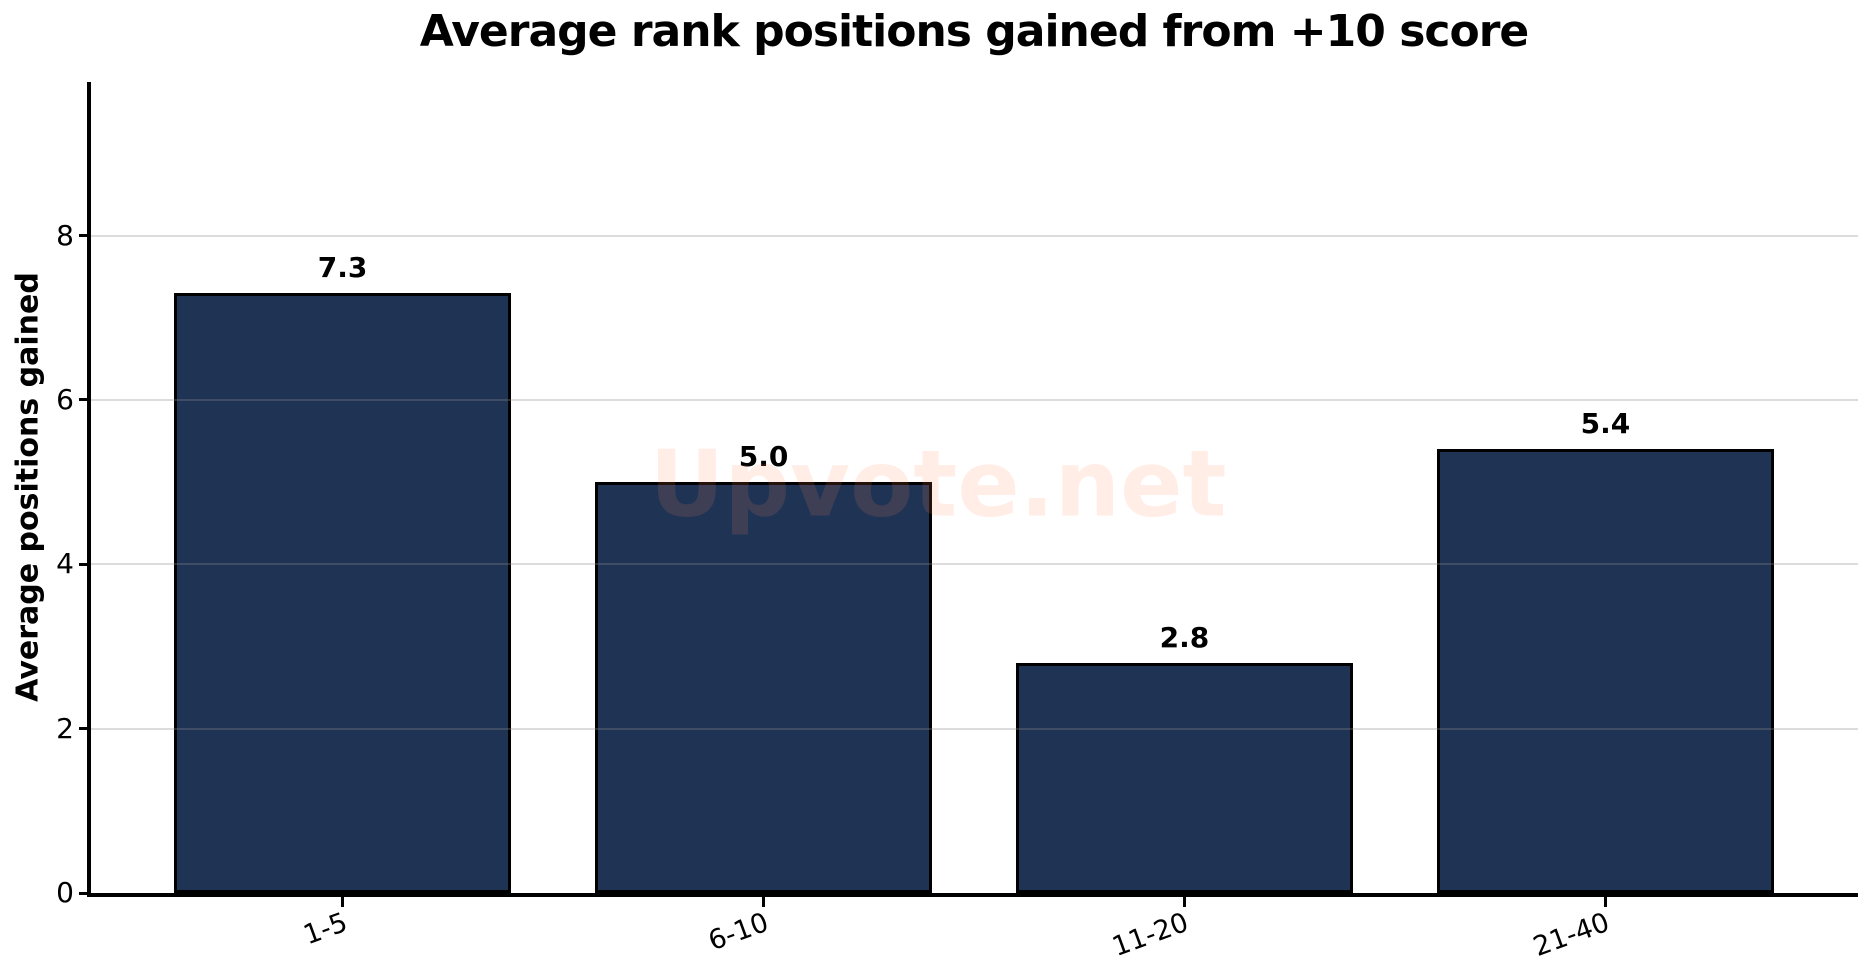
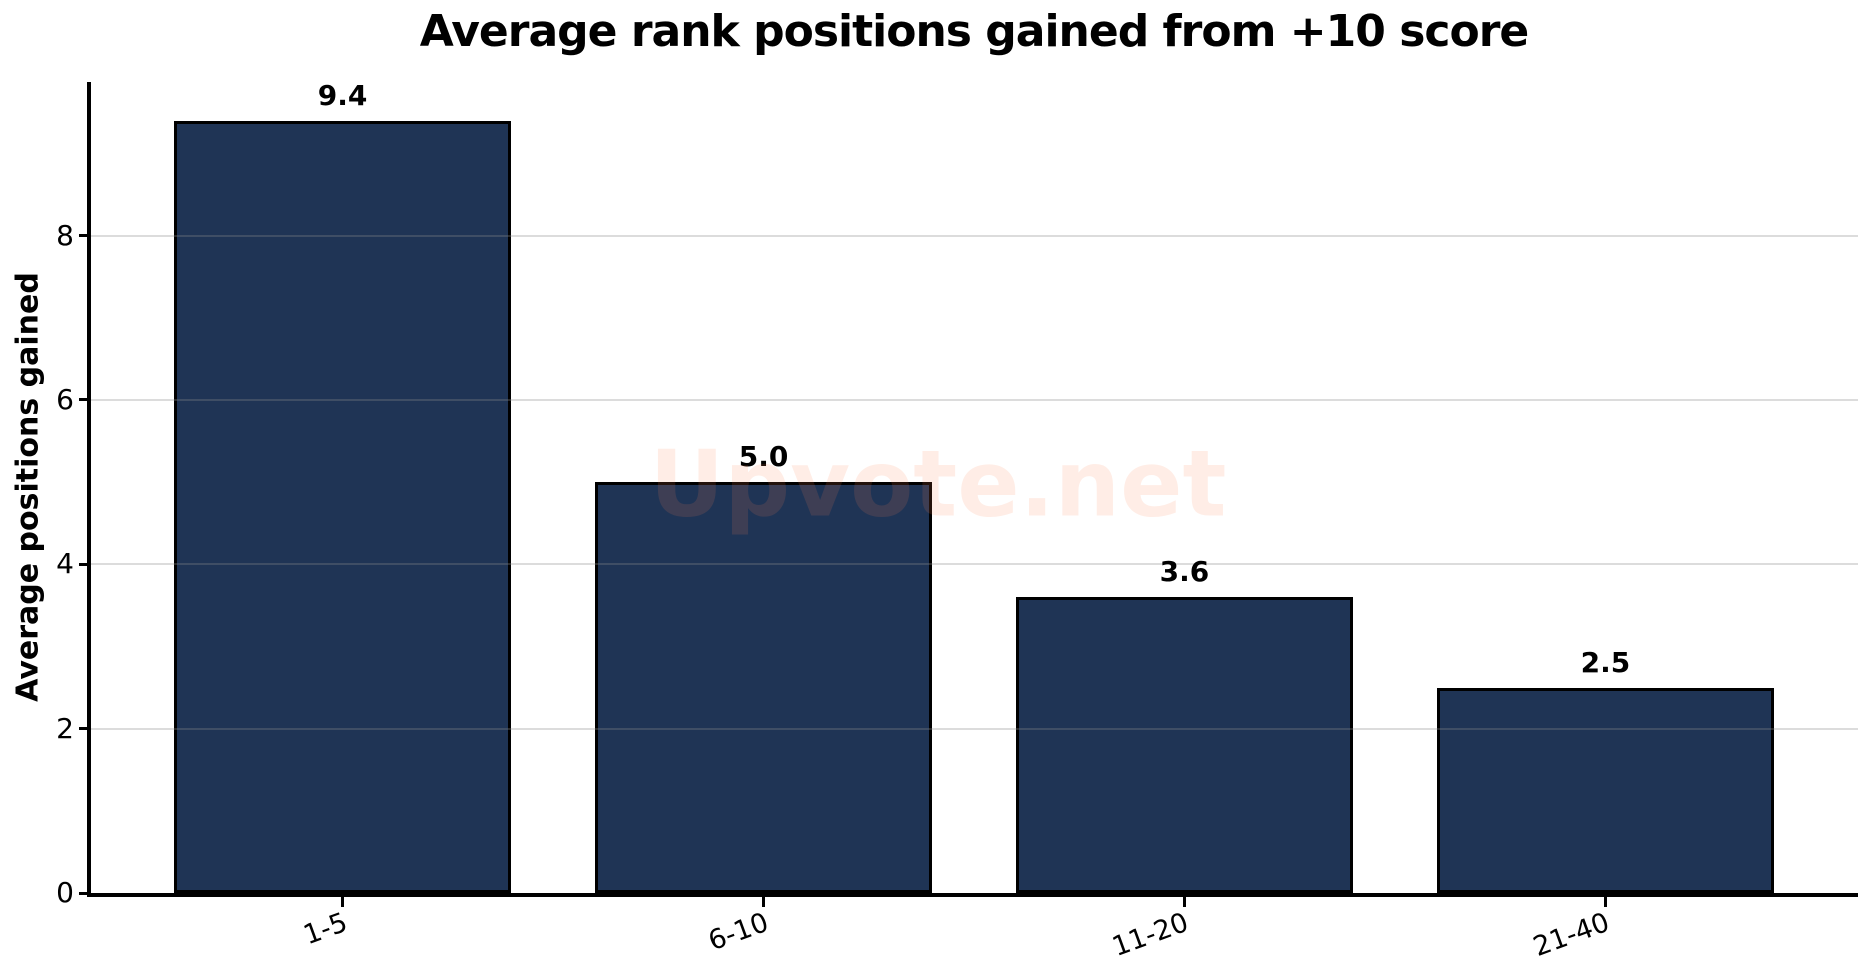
1-5: 7.3 -> 9.4
11-20: 2.8 -> 3.6
21-40: 5.4 -> 2.5
